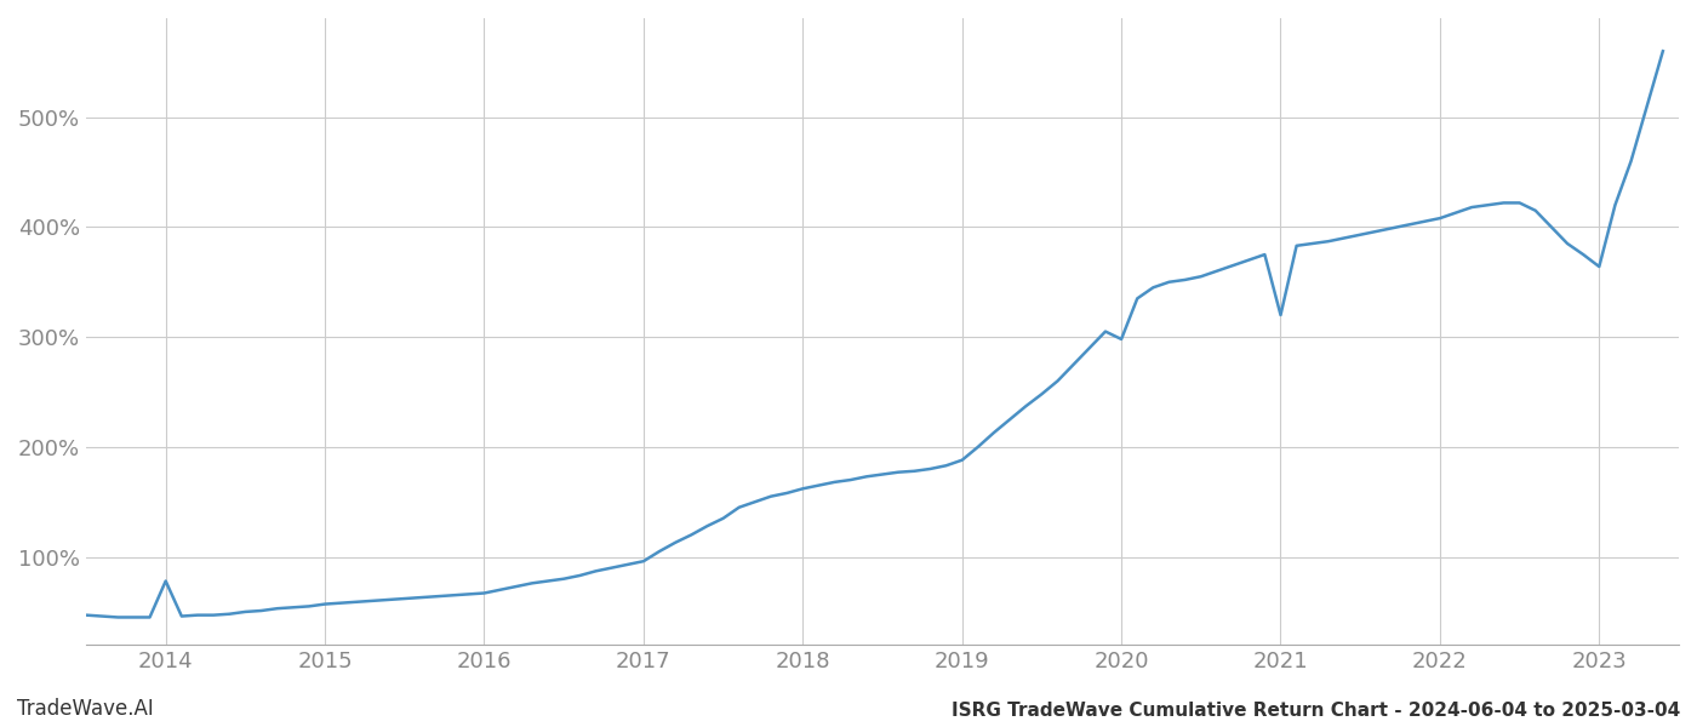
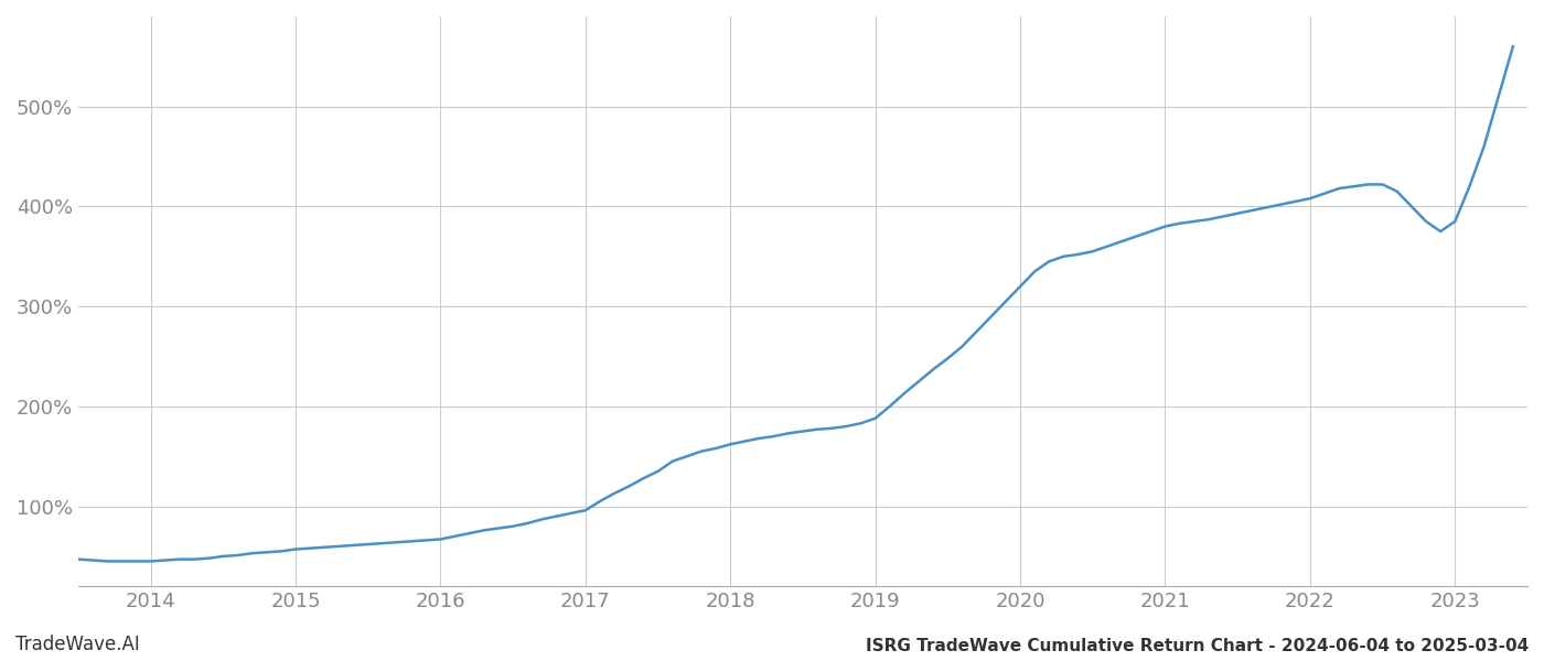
2014: 78% -> 45%
2020: 298% -> 320%
2021: 320% -> 380%
2023: 364% -> 385%
